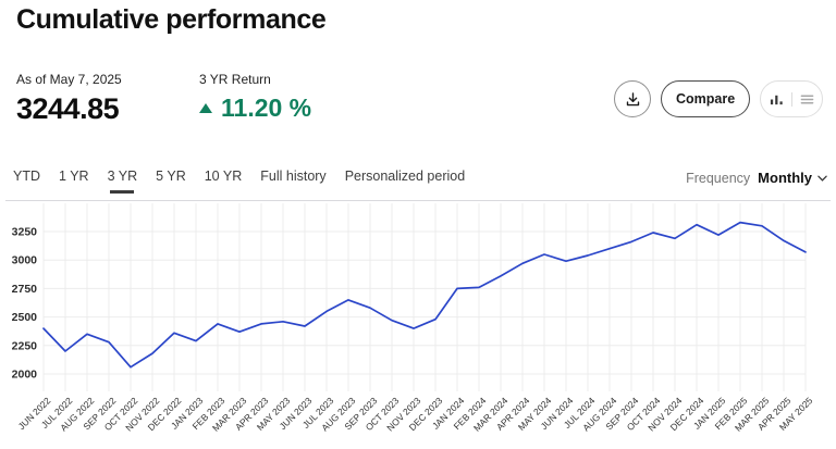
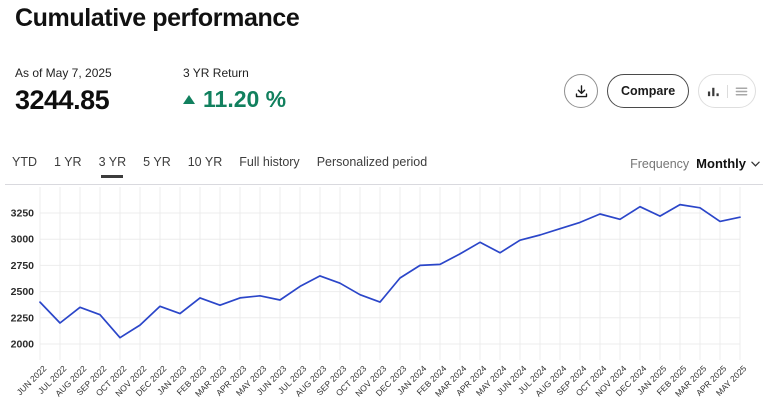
DEC 2023: 2480 -> 2630
MAY 2024: 3050 -> 2870
MAY 2025: 3070 -> 3210
